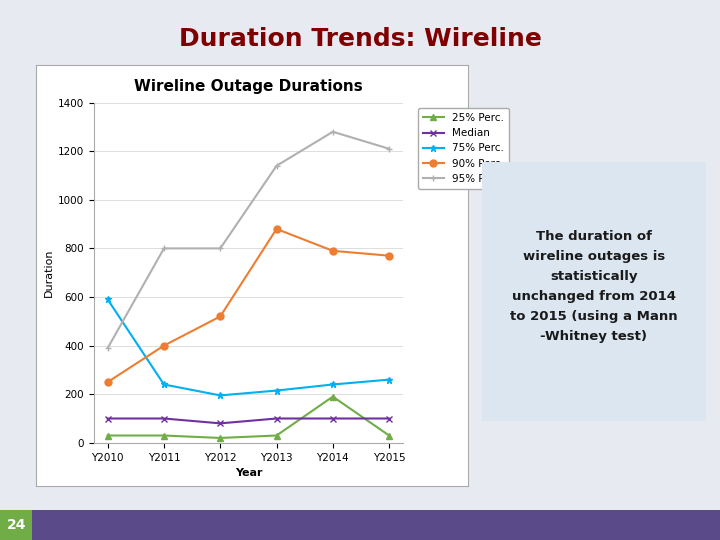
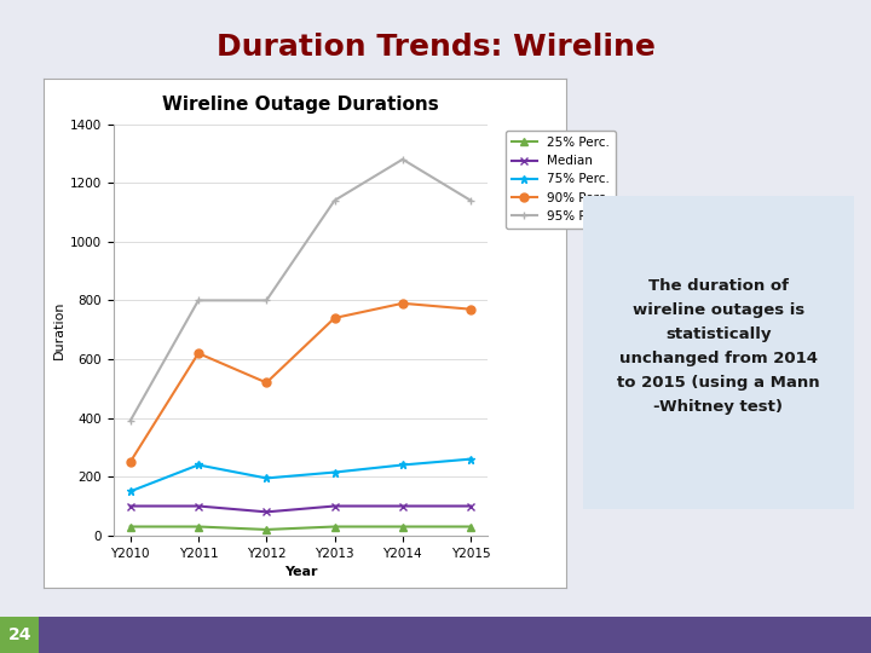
75% Perc./Y2010: 590 -> 150
90% Perc./Y2011: 400 -> 620
90% Perc./Y2013: 880 -> 740
25% Perc./Y2014: 190 -> 30
95% Perc/Y2015: 1210 -> 1140
